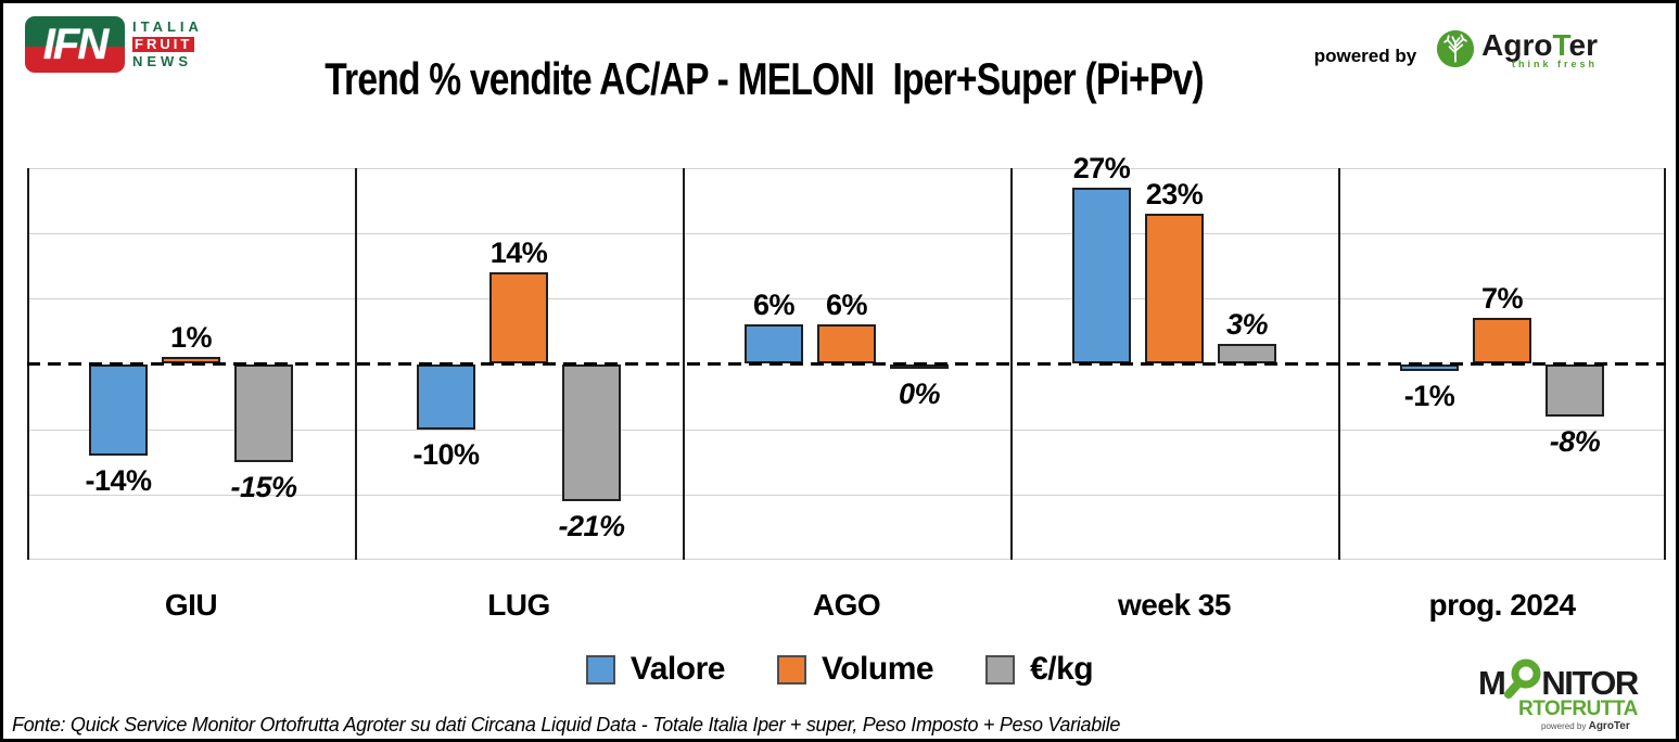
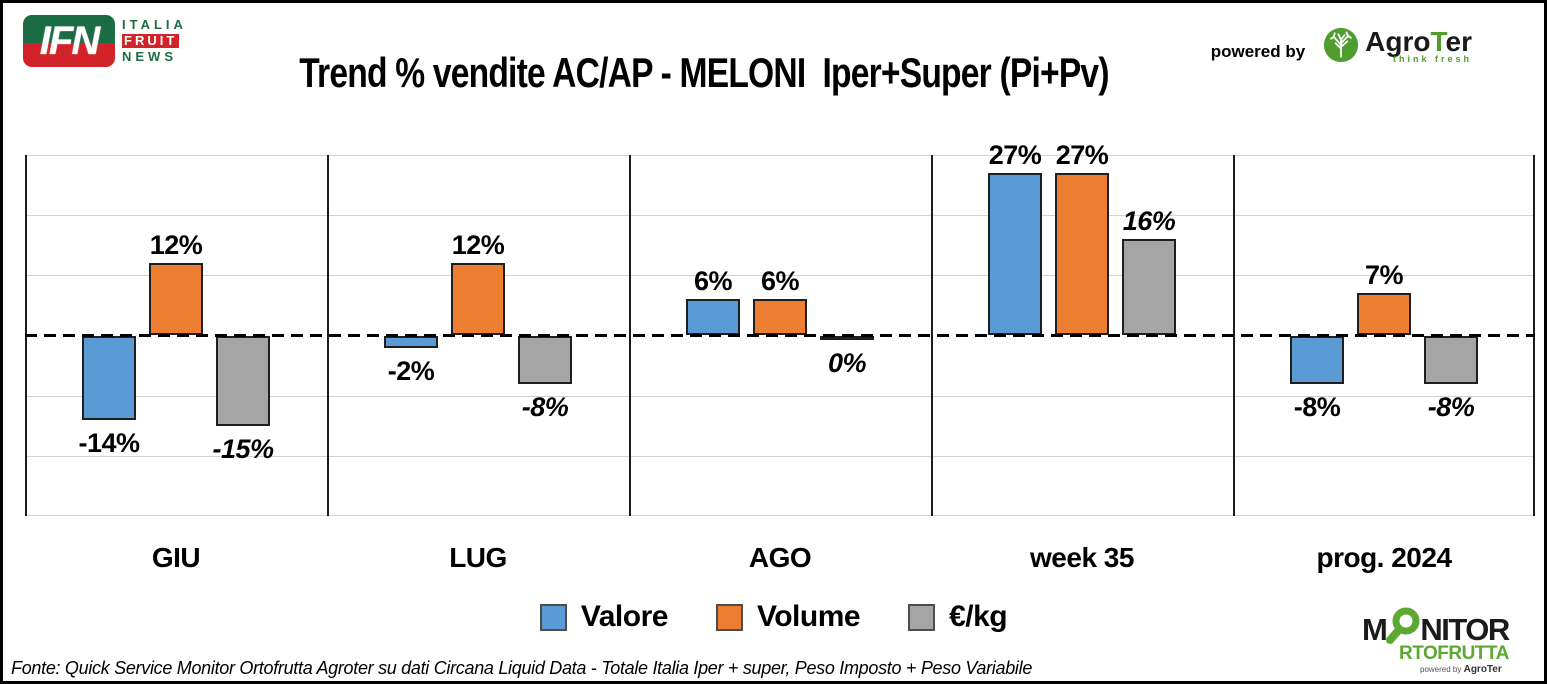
Volume/GIU: 1% -> 12%
Valore/LUG: -10% -> -2%
Volume/LUG: 14% -> 12%
€/kg/LUG: -21% -> -8%
Volume/week 35: 23% -> 27%
€/kg/week 35: 3% -> 16%
Valore/prog. 2024: -1% -> -8%
